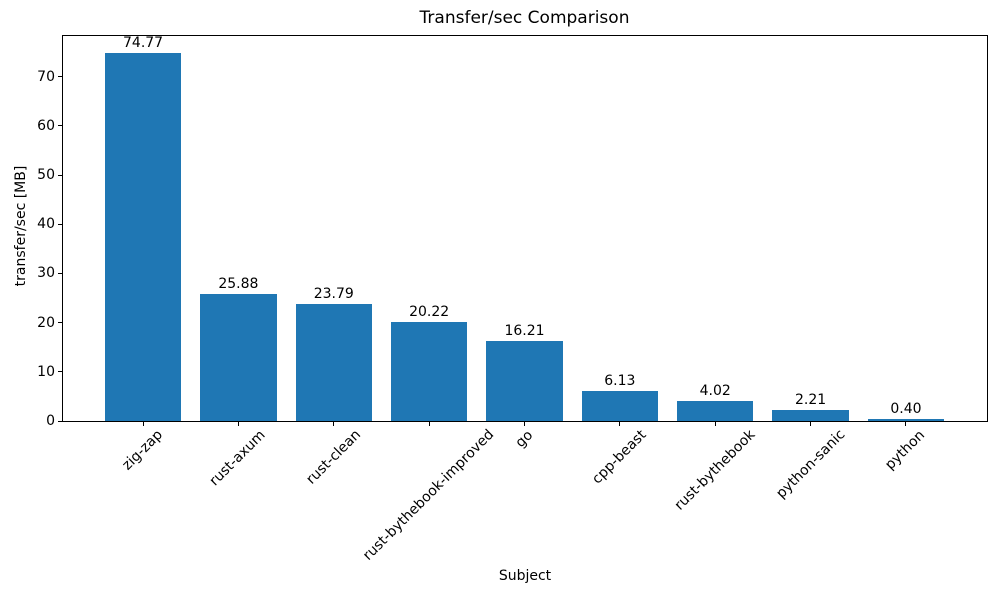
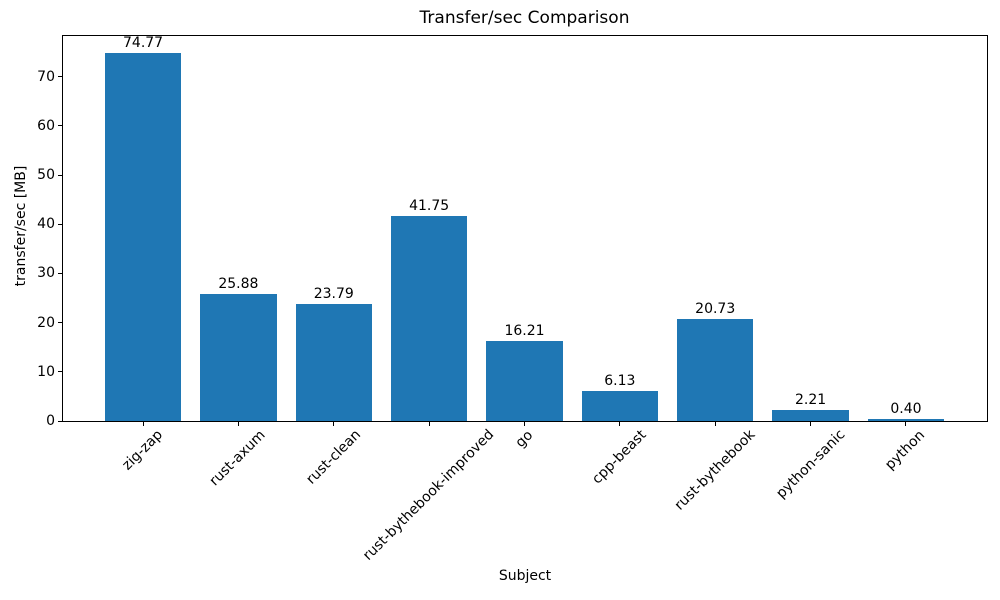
rust-bythebook-improved: 20.22 -> 41.75
rust-bythebook: 4.02 -> 20.73
